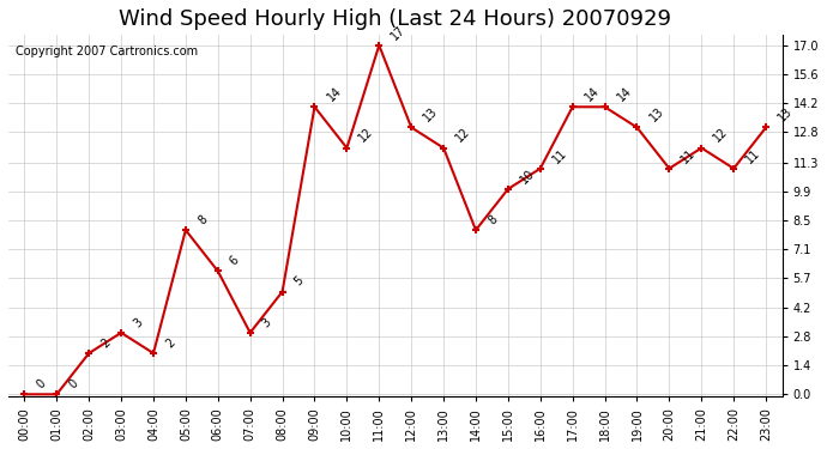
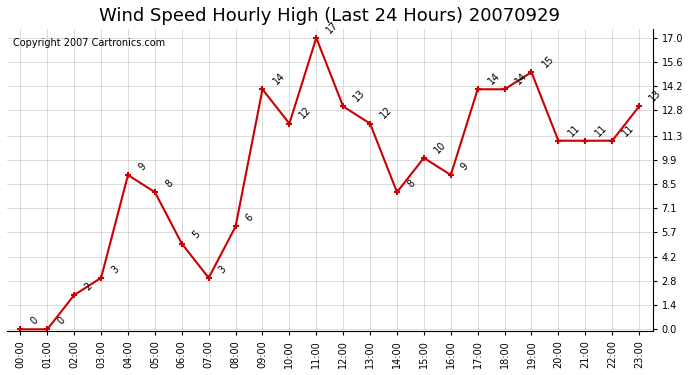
04:00: 2 -> 9
06:00: 6 -> 5
08:00: 5 -> 6
16:00: 11 -> 9
19:00: 13 -> 15
21:00: 12 -> 11
